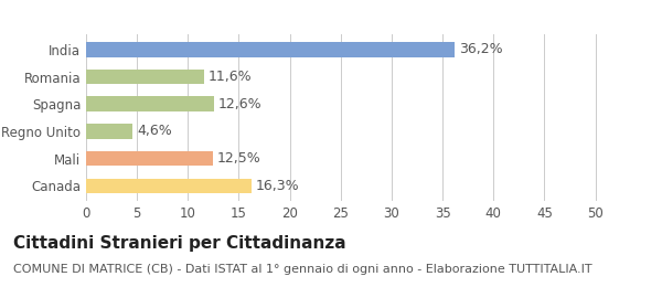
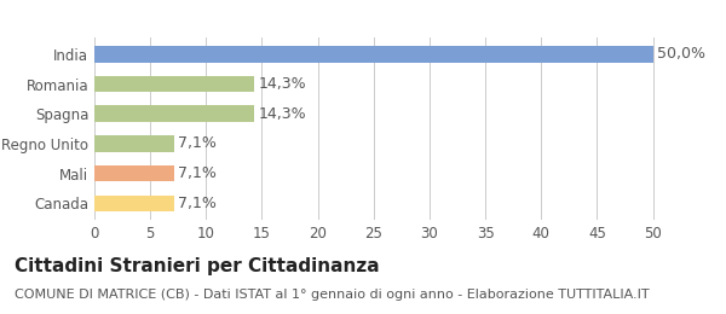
India: 36,2% -> 50,0%
Romania: 11,6% -> 14,3%
Spagna: 12,6% -> 14,3%
Regno Unito: 4,6% -> 7,1%
Mali: 12,5% -> 7,1%
Canada: 16,3% -> 7,1%
